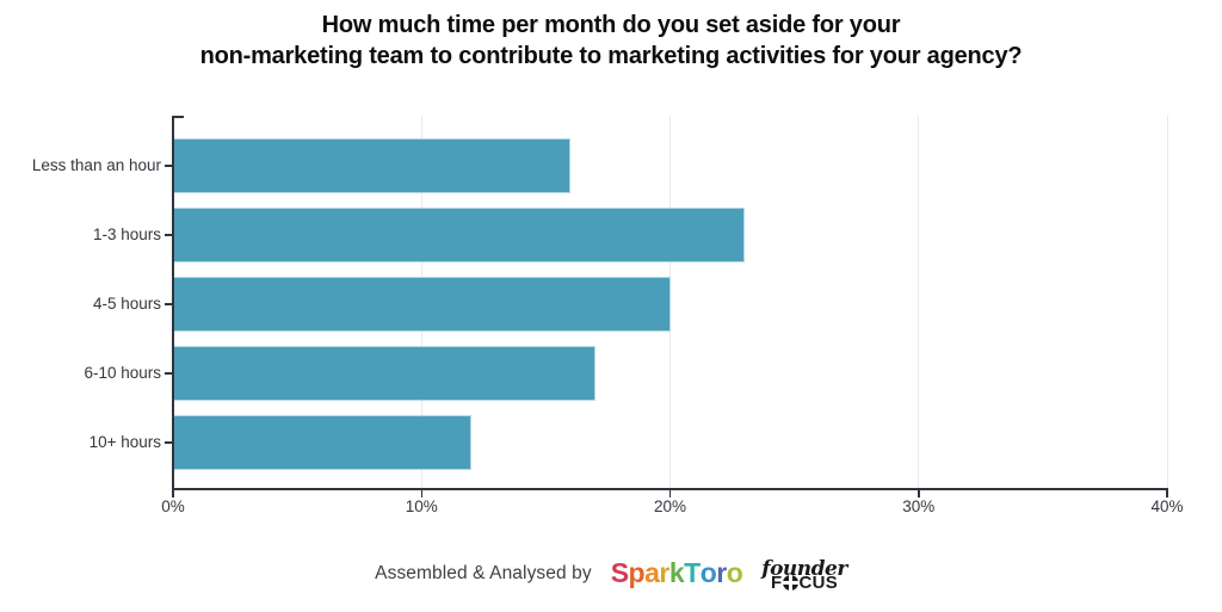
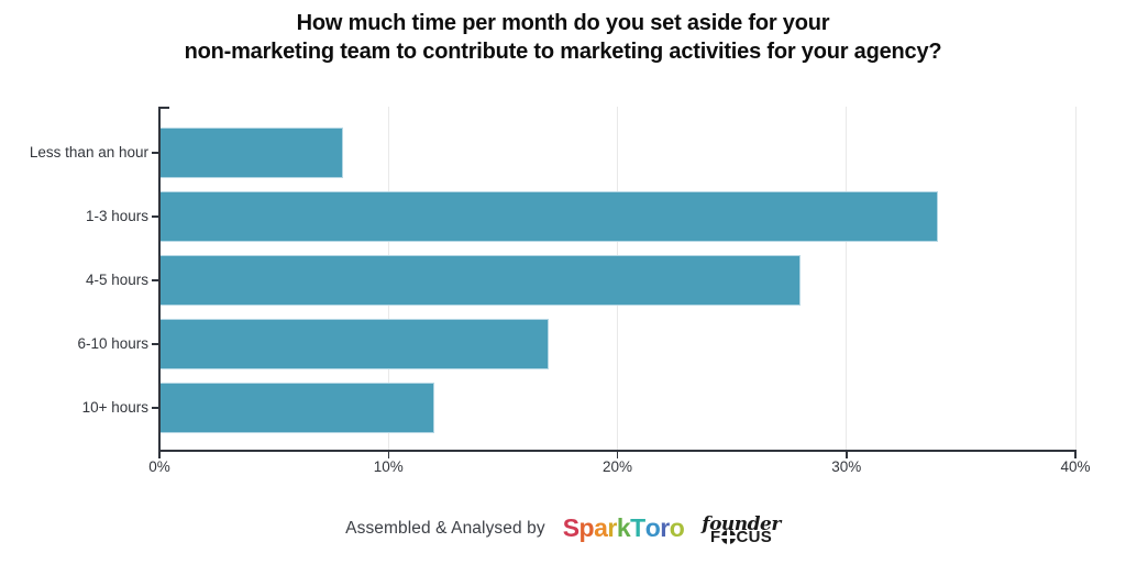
Less than an hour: 16% -> 8%
1-3 hours: 23% -> 34%
4-5 hours: 20% -> 28%
